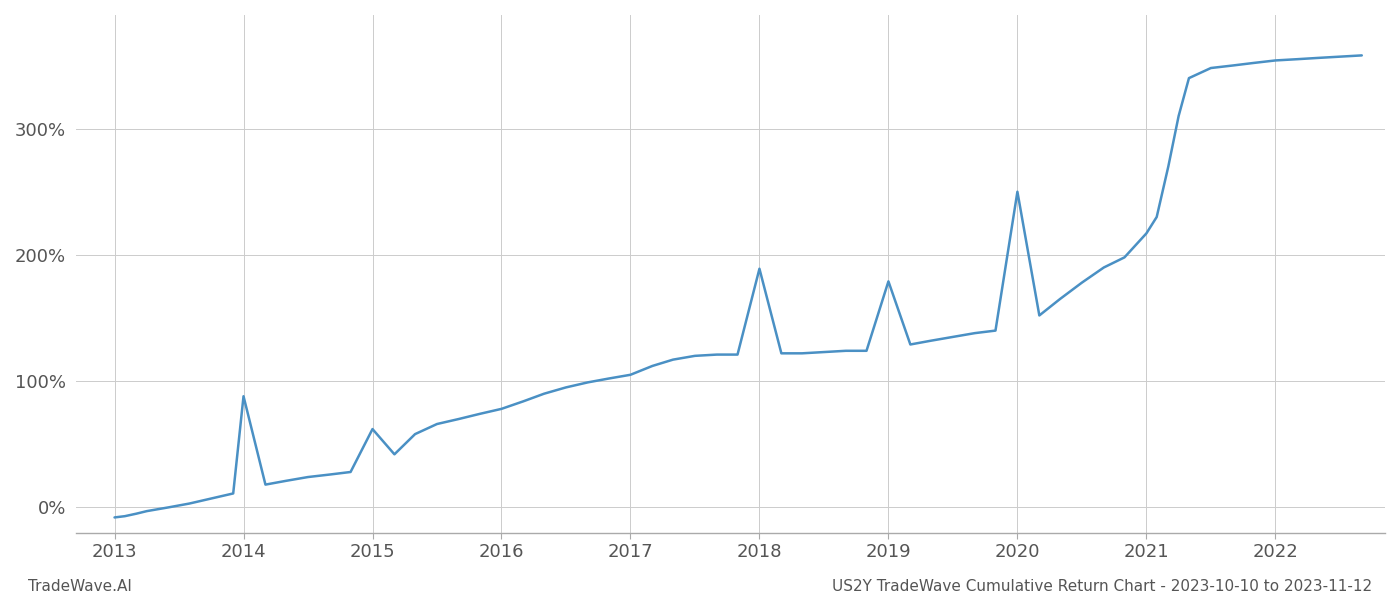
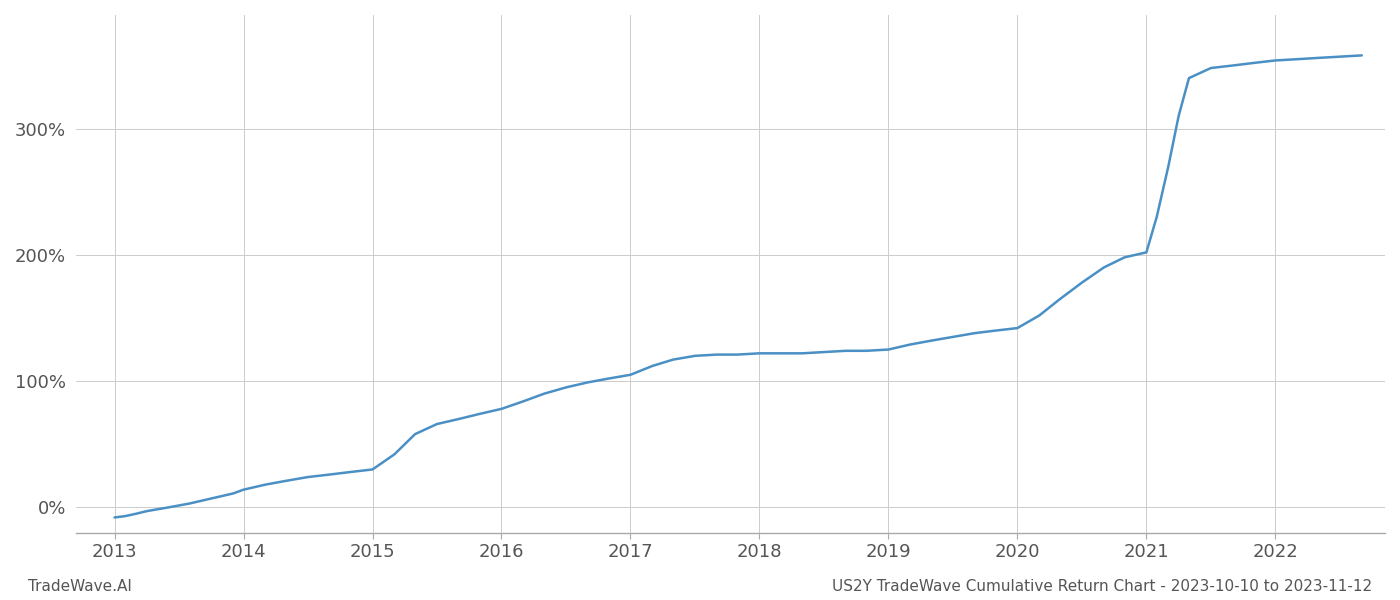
2014: 88% -> 14%
2015: 62% -> 30%
2018: 189% -> 122%
2019: 179% -> 125%
2020: 250% -> 142%
2021: 217% -> 202%
